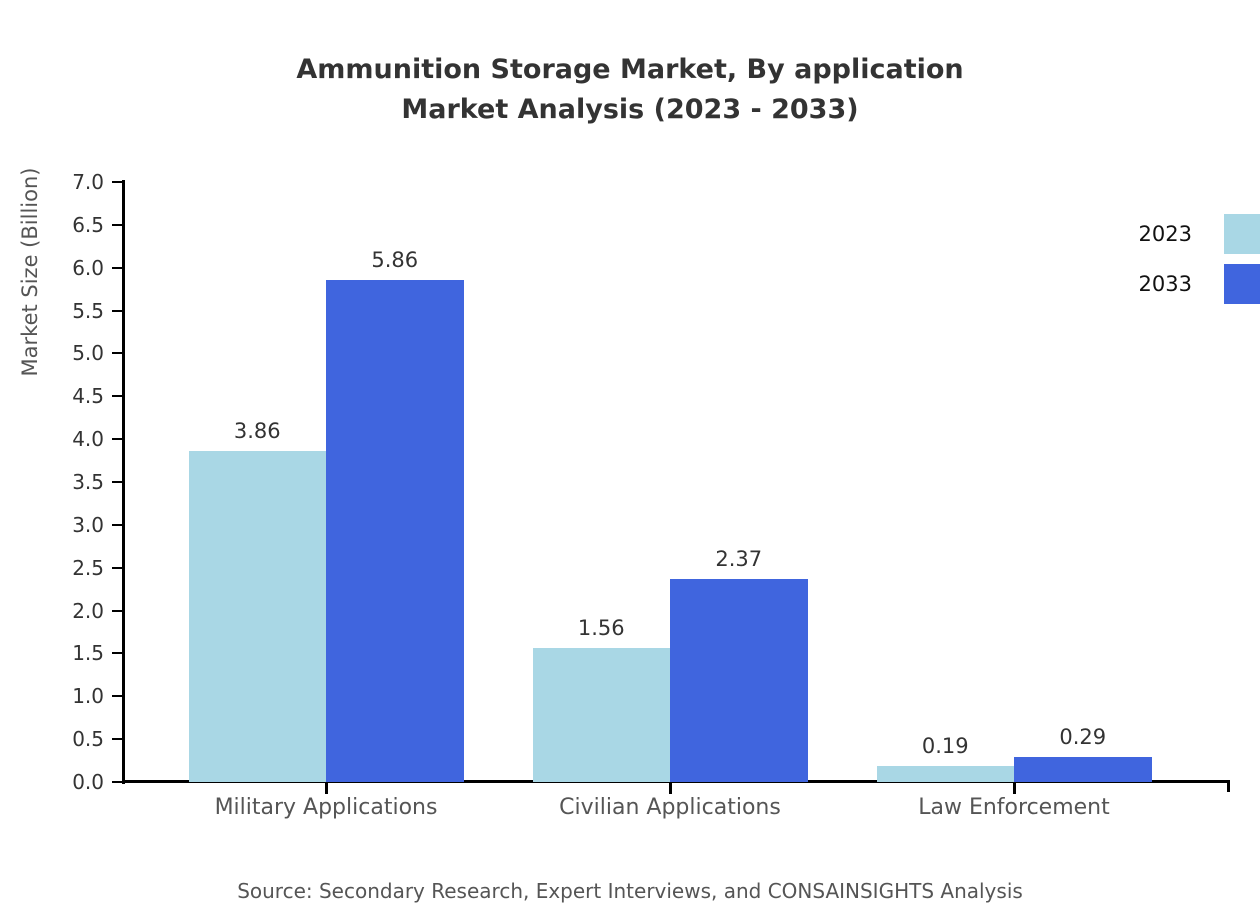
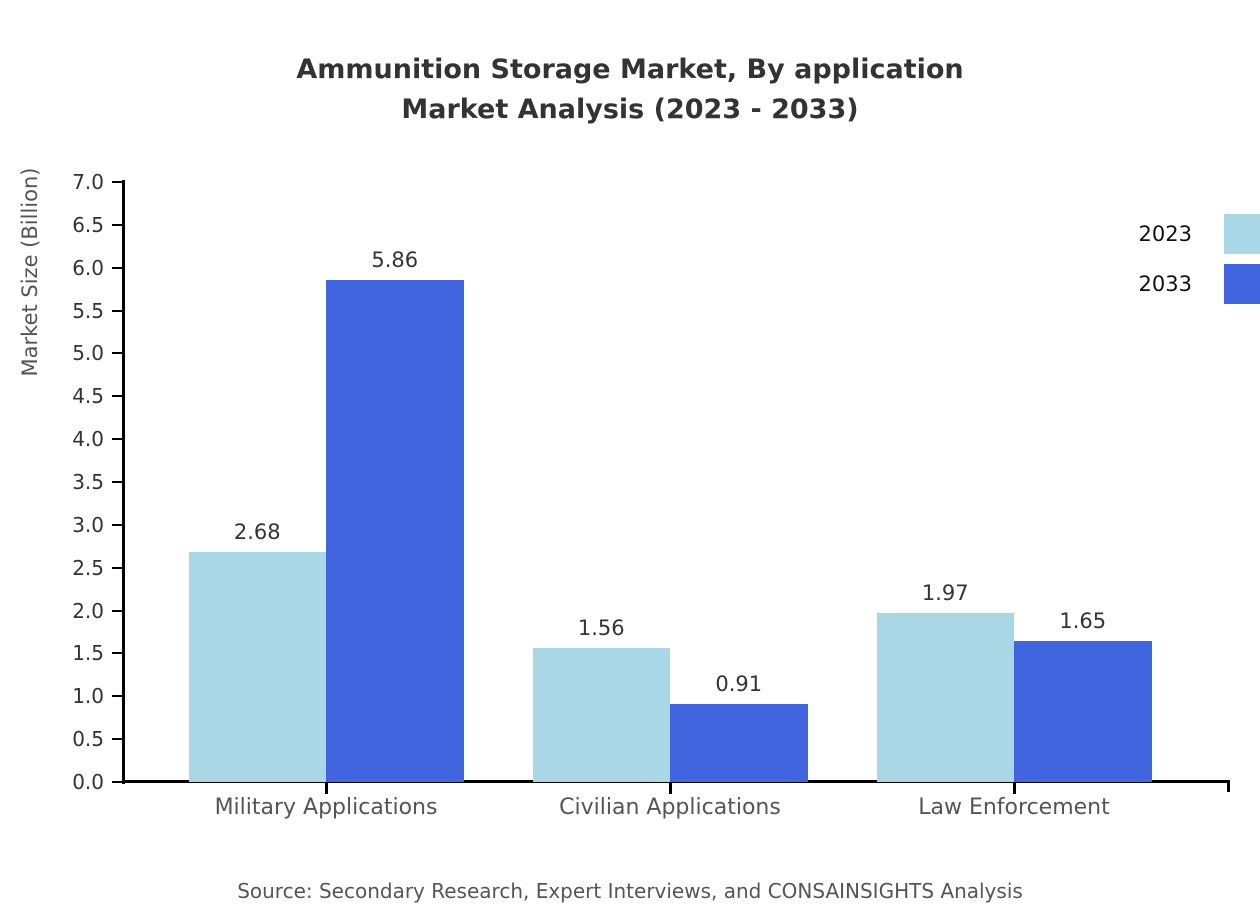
2023/Military Applications: 3.86 -> 2.68
2033/Civilian Applications: 2.37 -> 0.91
2023/Law Enforcement: 0.19 -> 1.97
2033/Law Enforcement: 0.29 -> 1.65
